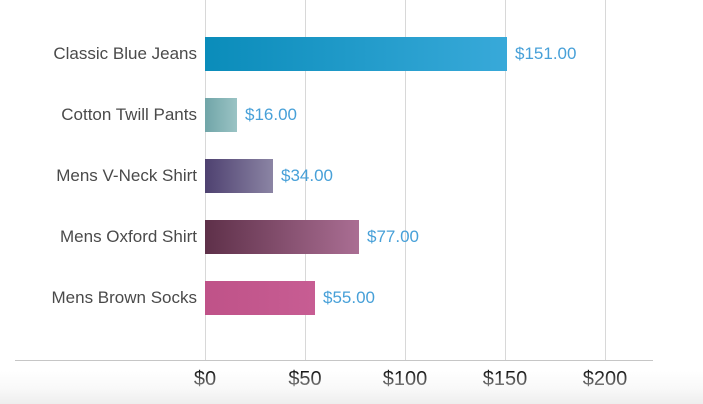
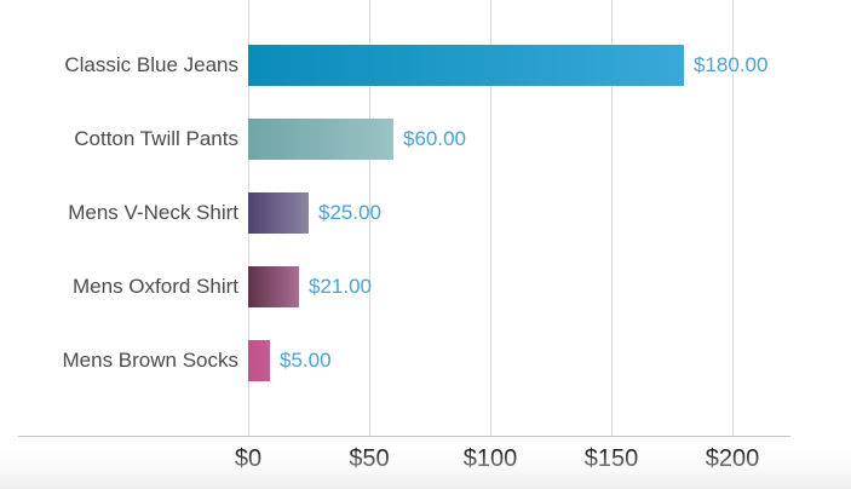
Classic Blue Jeans: $151.00 -> $180.00
Cotton Twill Pants: $16.00 -> $60.00
Mens V-Neck Shirt: $34.00 -> $25.00
Mens Oxford Shirt: $77.00 -> $21.00
Mens Brown Socks: $55.00 -> $5.00
